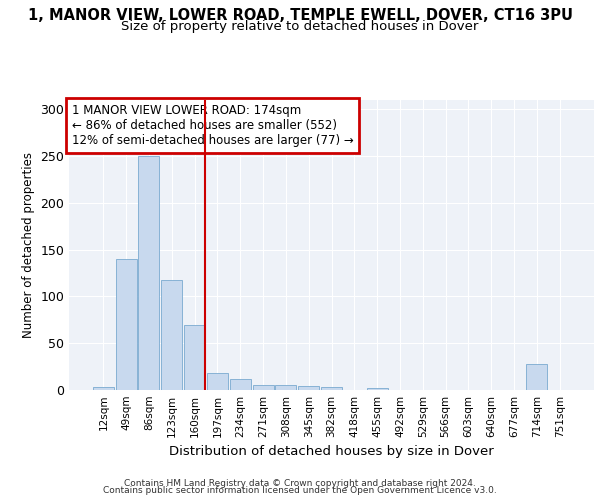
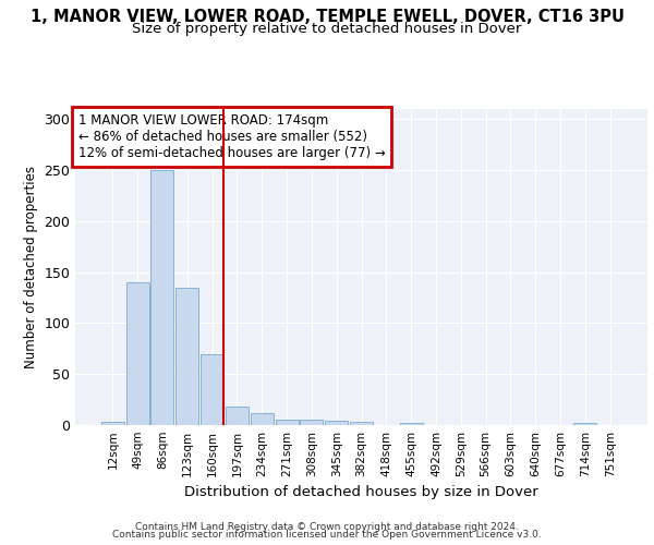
123sqm: 118 -> 135
714sqm: 28 -> 2
